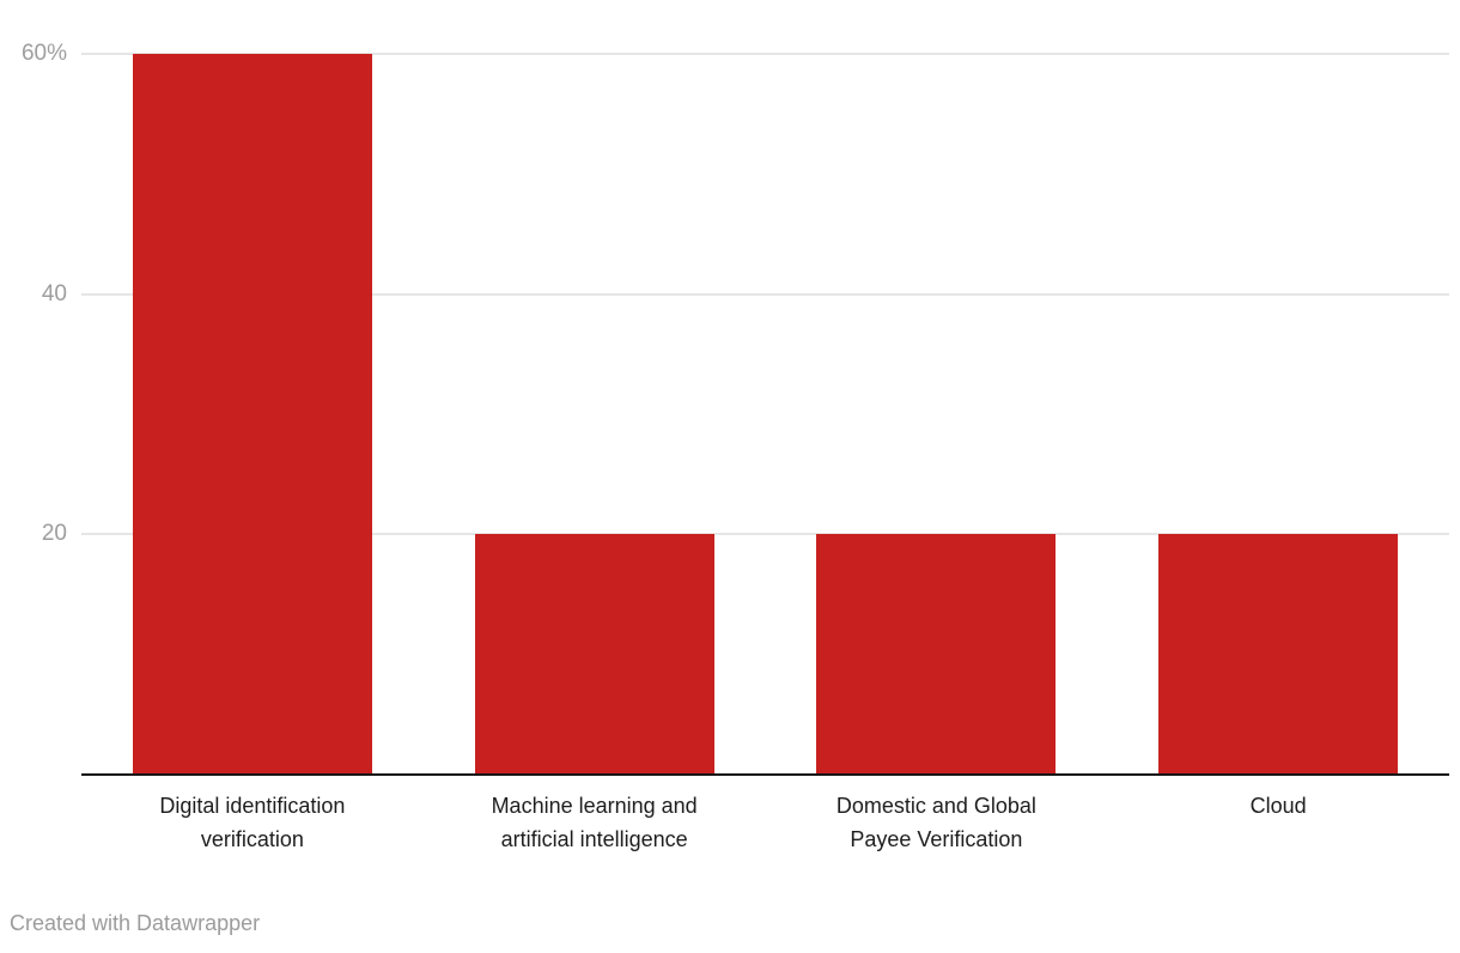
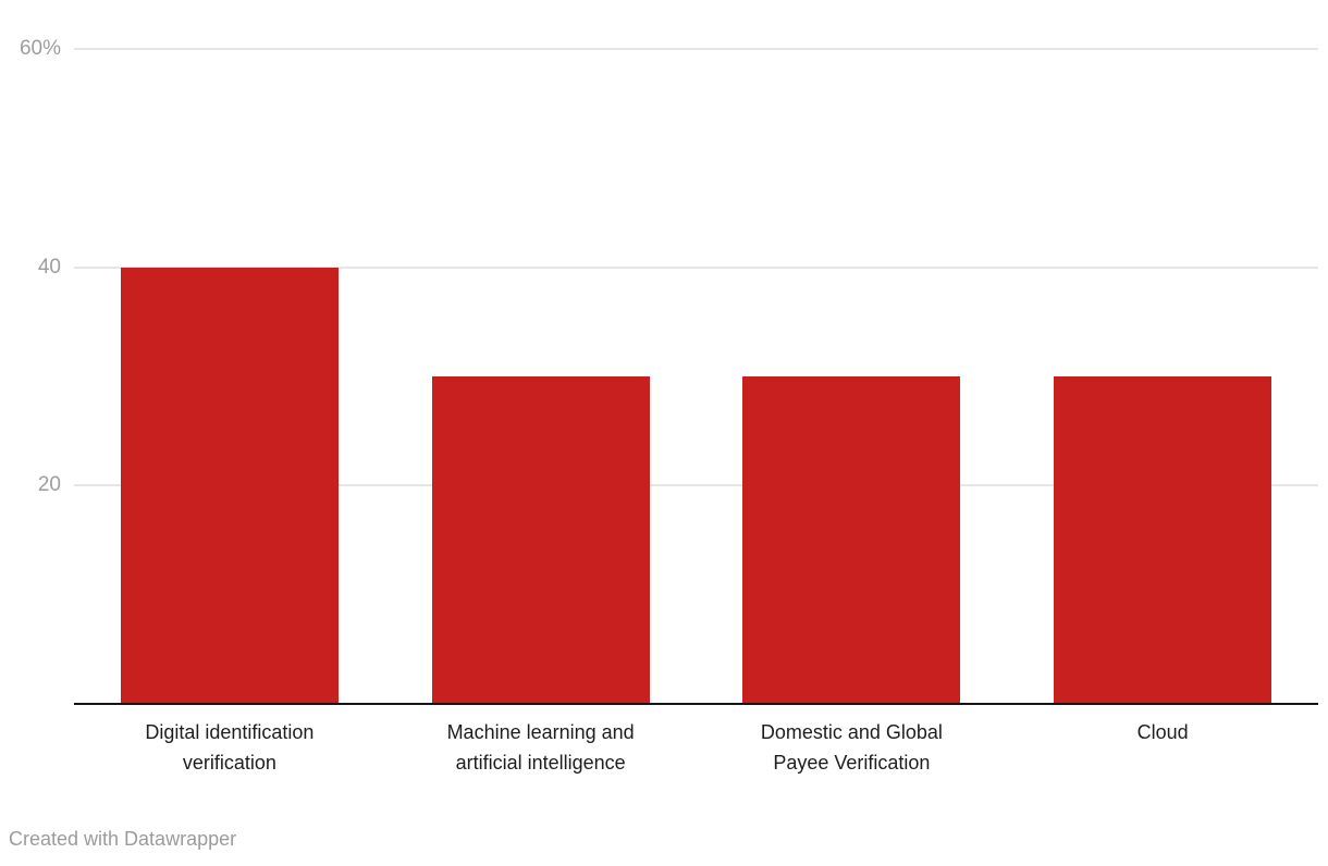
Digital identification verification: 60% -> 40%
Machine learning and artificial intelligence: 20% -> 30%
Domestic and Global Payee Verification: 20% -> 30%
Cloud: 20% -> 30%
